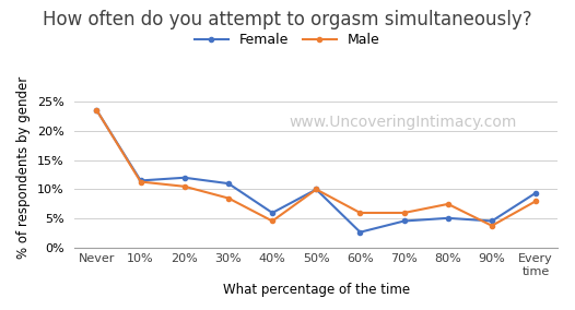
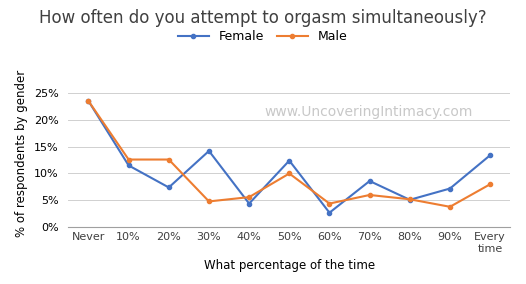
Male/10%: 11.3% -> 12.6%
Female/20%: 12.0% -> 7.4%
Male/20%: 10.5% -> 12.6%
Female/30%: 11.0% -> 14.2%
Male/30%: 8.5% -> 4.8%
Female/40%: 6.0% -> 4.4%
Male/40%: 4.6% -> 5.6%
Female/50%: 10.0% -> 12.4%
Male/60%: 6.0% -> 4.4%
Female/70%: 4.6% -> 8.6%
Male/80%: 7.5% -> 5.2%
Female/90%: 4.6% -> 7.2%
Female/Every time: 9.4% -> 13.4%
